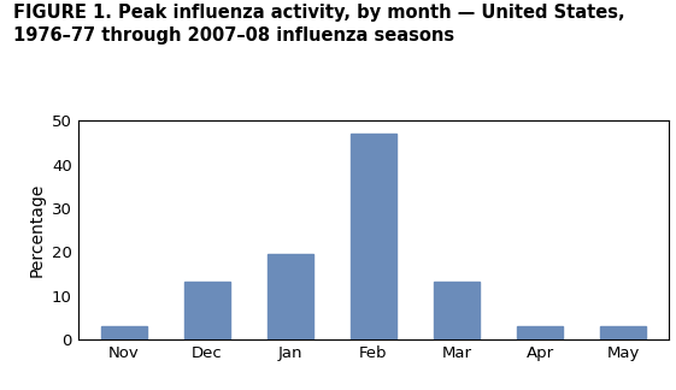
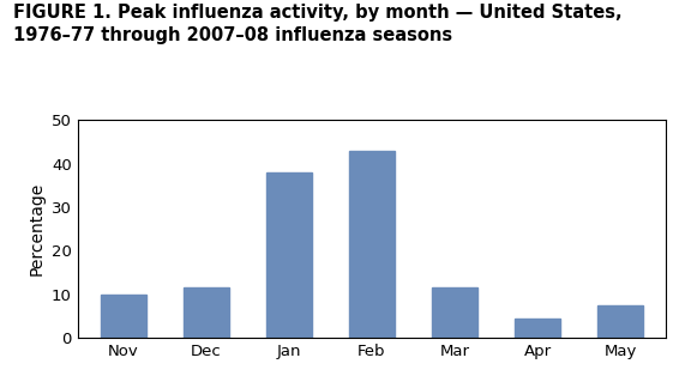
Nov: 3.0 -> 10.0
Dec: 13.3 -> 11.5
Jan: 19.4 -> 38.0
Feb: 47.2 -> 43.0
Mar: 13.3 -> 11.5
Apr: 3.0 -> 4.5
May: 3.0 -> 7.5
